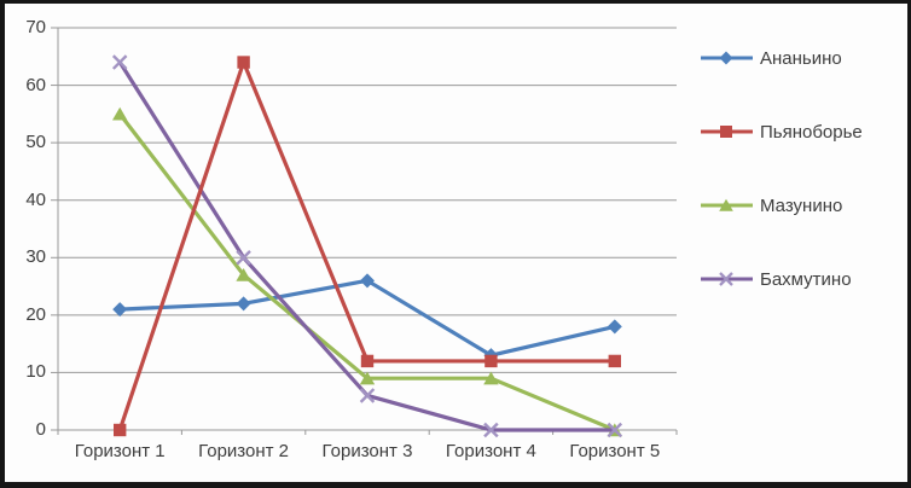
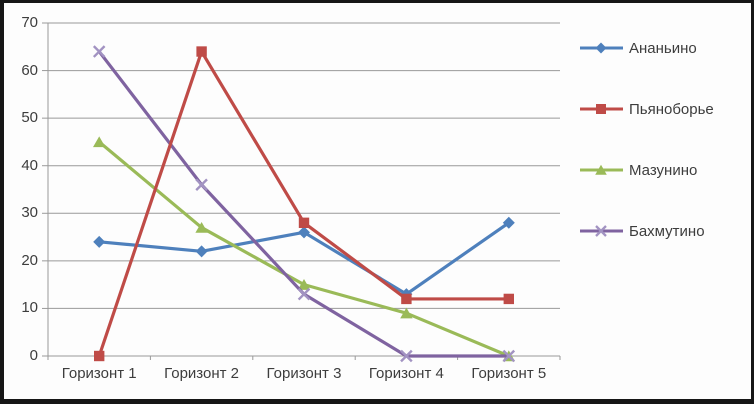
Ананьино/Горизонт 1: 21 -> 24
Мазунино/Горизонт 1: 55 -> 45
Бахмутино/Горизонт 2: 30 -> 36
Пьяноборье/Горизонт 3: 12 -> 28
Мазунино/Горизонт 3: 9 -> 15
Бахмутино/Горизонт 3: 6 -> 13
Ананьино/Горизонт 5: 18 -> 28
